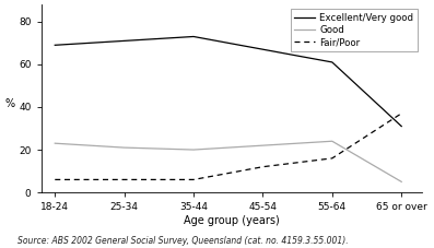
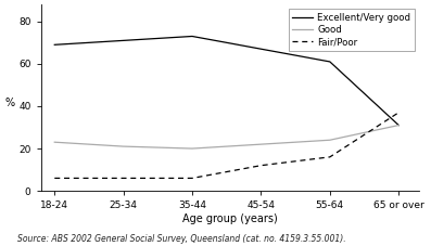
Good/65 or over: 5 -> 31
